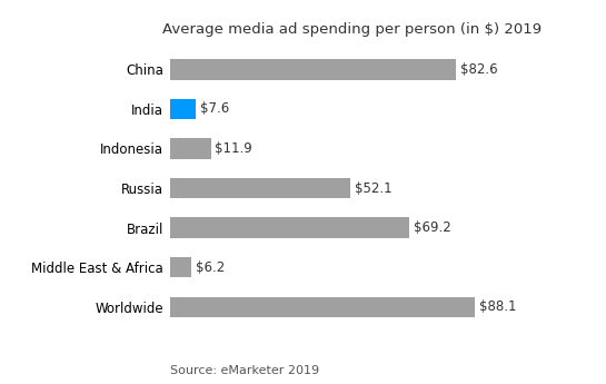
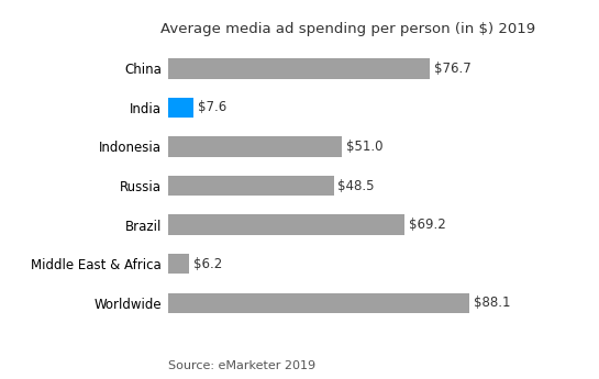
China: $82.6 -> $76.7
Indonesia: $11.9 -> $51.0
Russia: $52.1 -> $48.5
